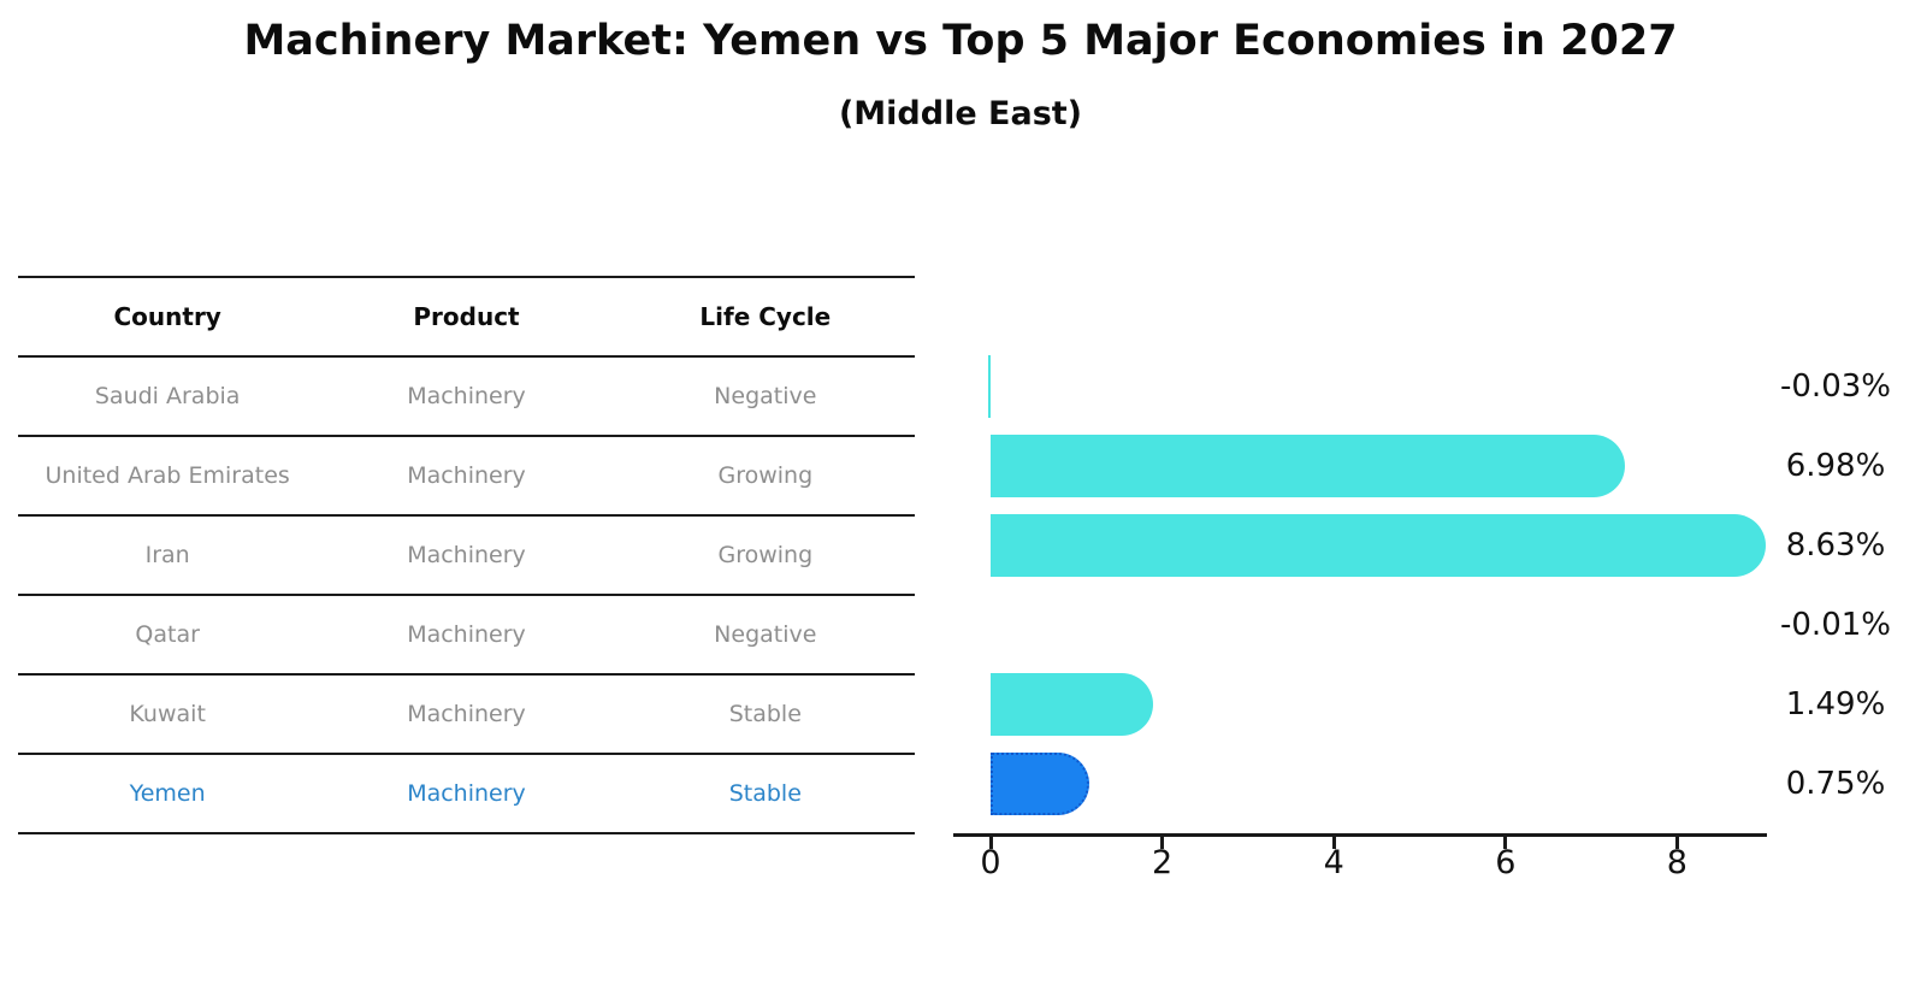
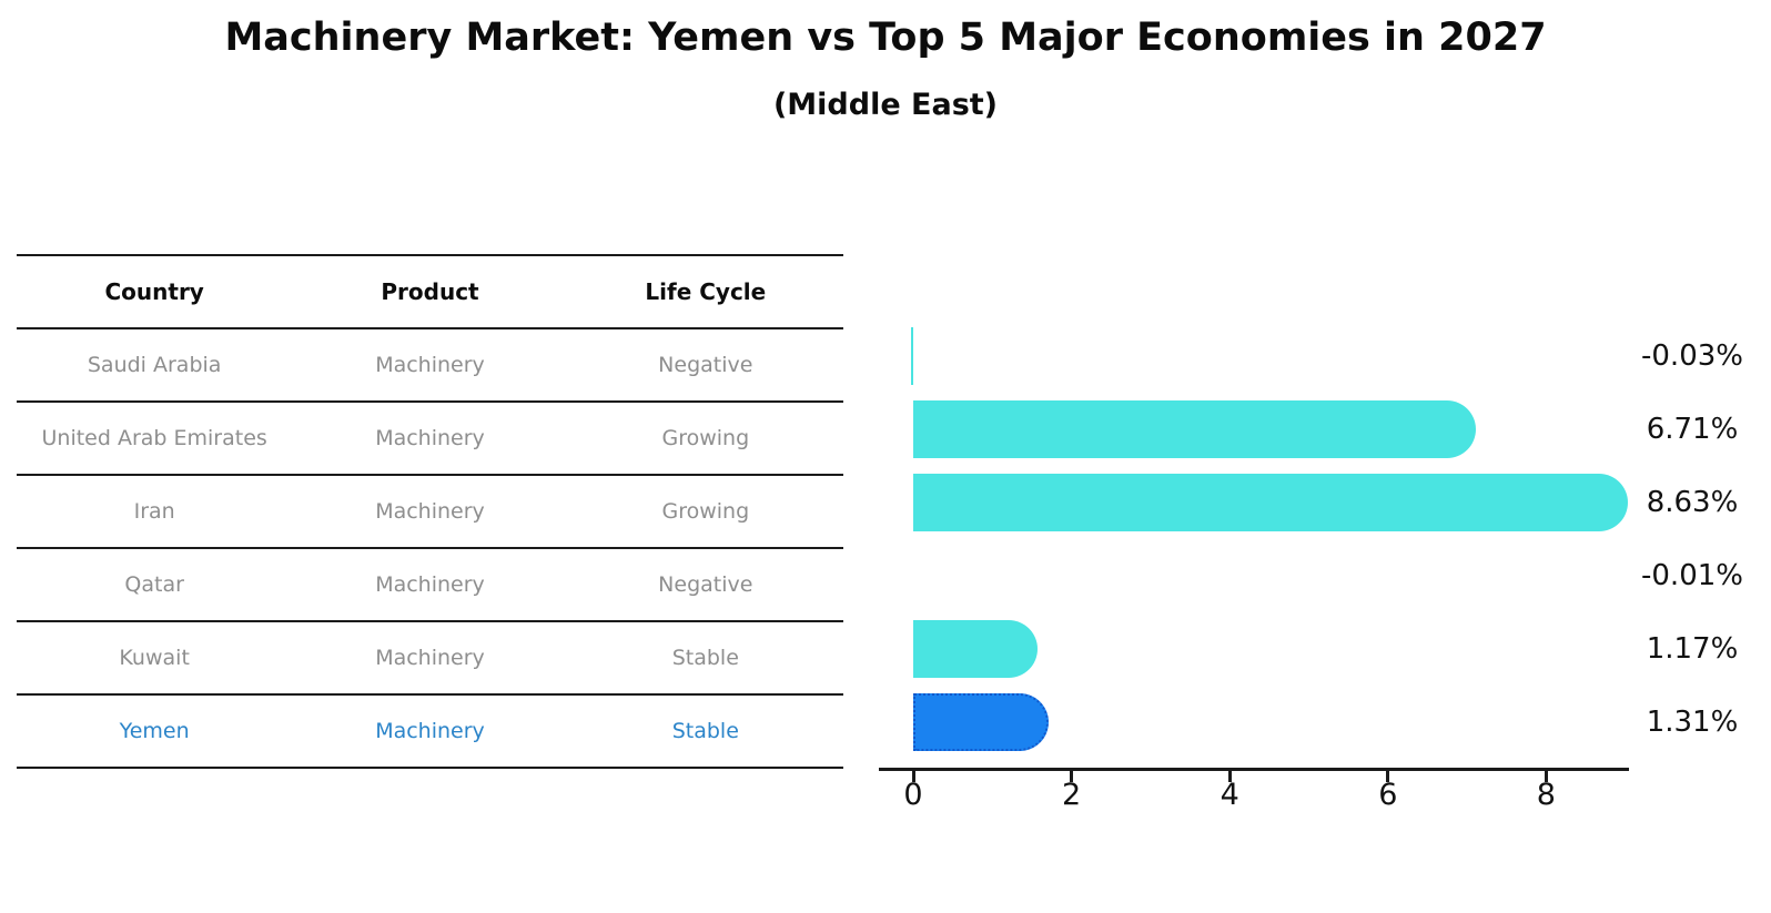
United Arab Emirates: 6.98% -> 6.71%
Kuwait: 1.49% -> 1.17%
Yemen: 0.75% -> 1.31%
